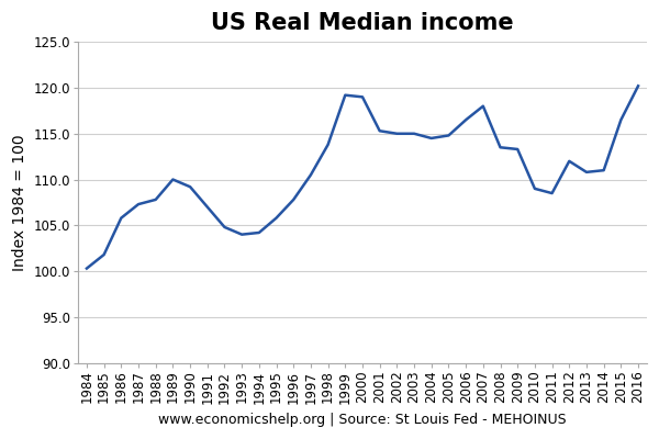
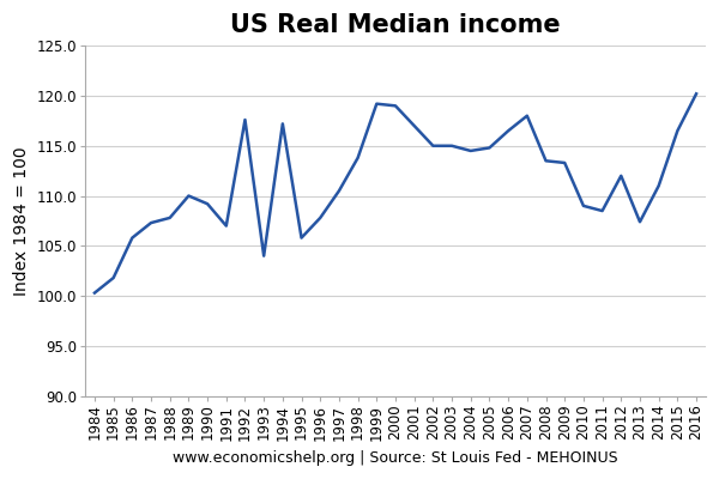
1992: 104.8 -> 117.6
1994: 104.2 -> 117.2
2001: 115.3 -> 117.0
2013: 110.8 -> 107.4
